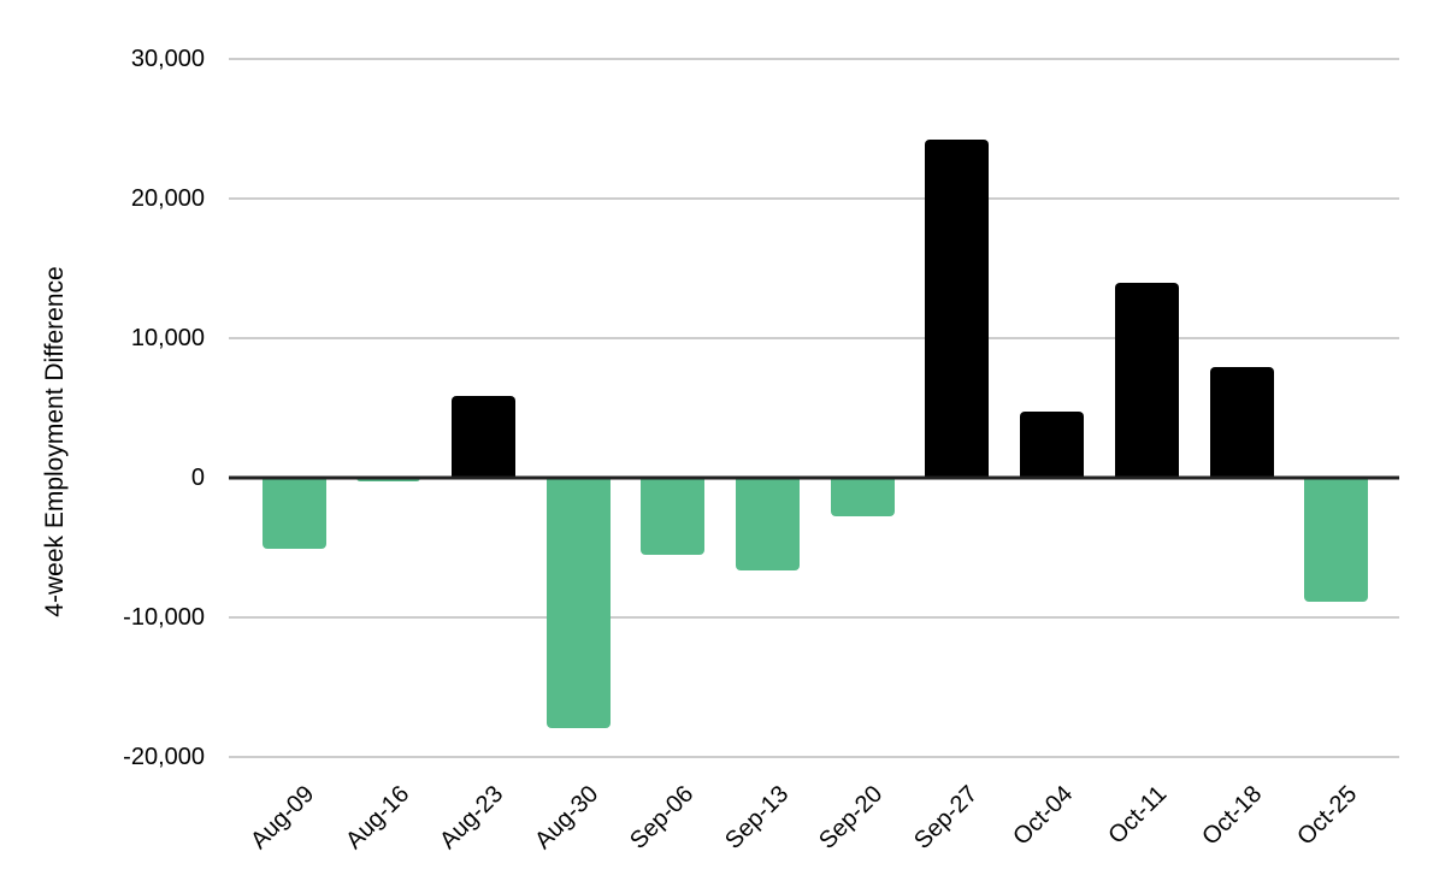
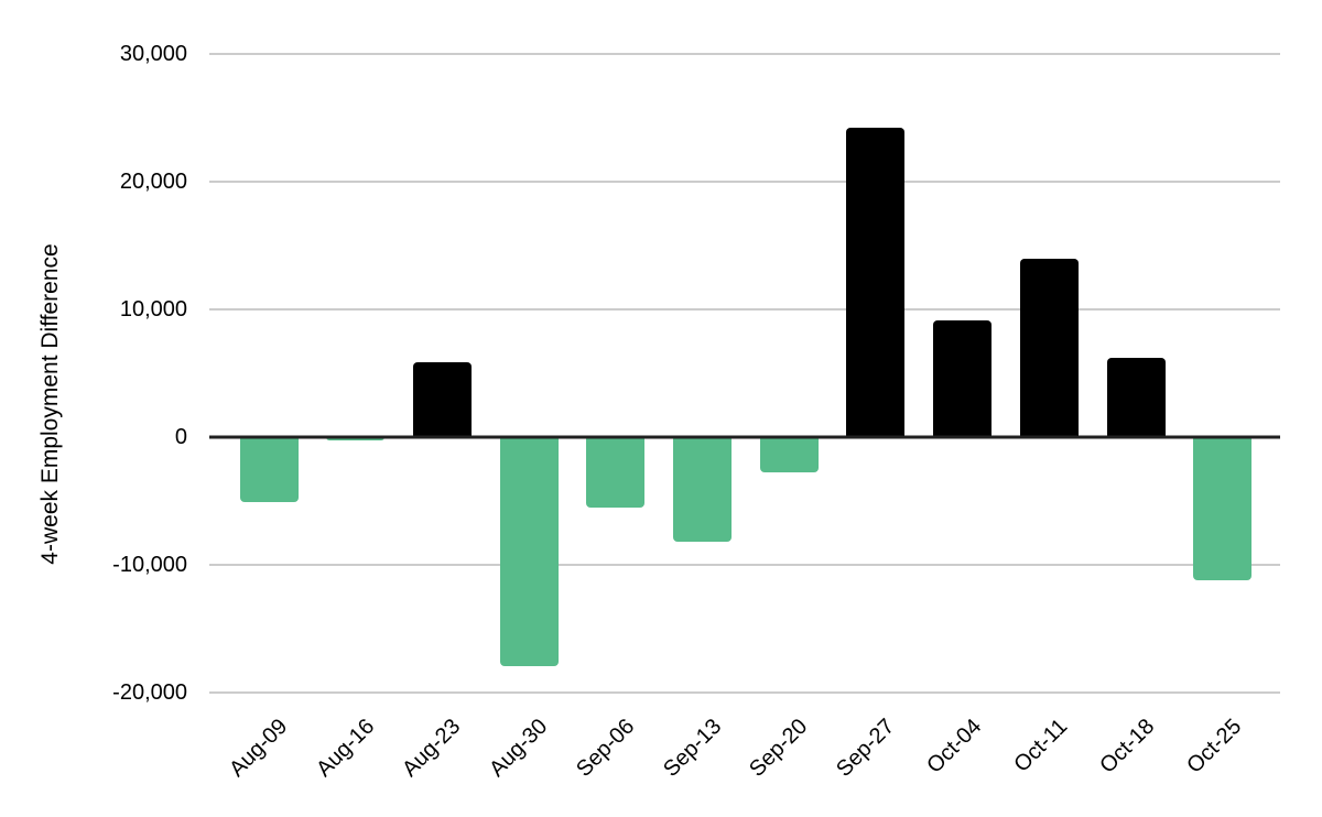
Sep-13: -6600 -> -8200
Oct-04: 4700 -> 9100
Oct-18: 7900 -> 6200
Oct-25: -8900 -> -11200
